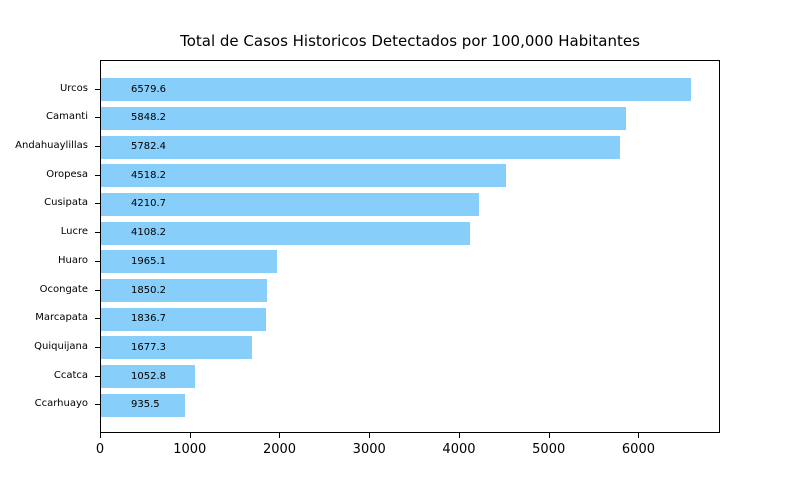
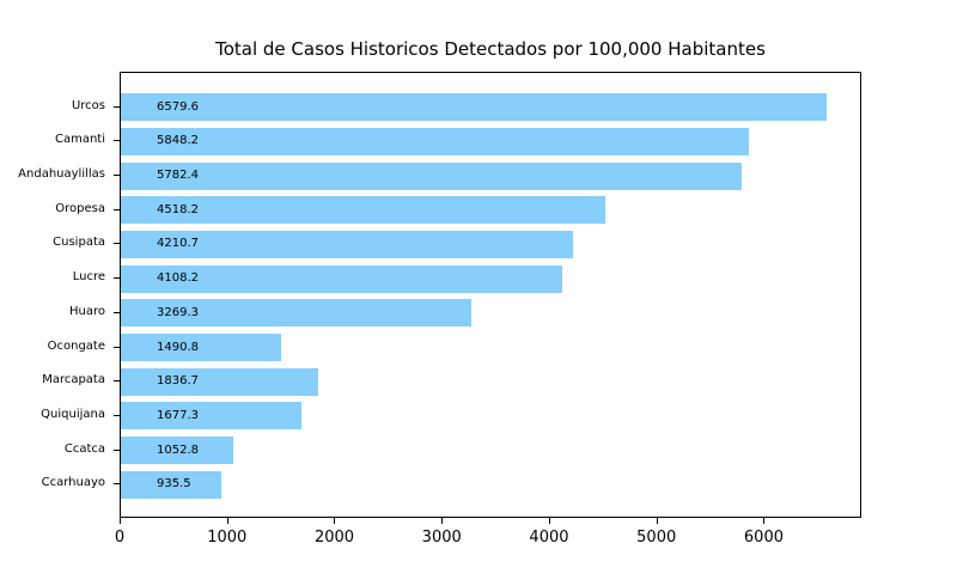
Huaro: 1965.1 -> 3269.3
Ocongate: 1850.2 -> 1490.8
